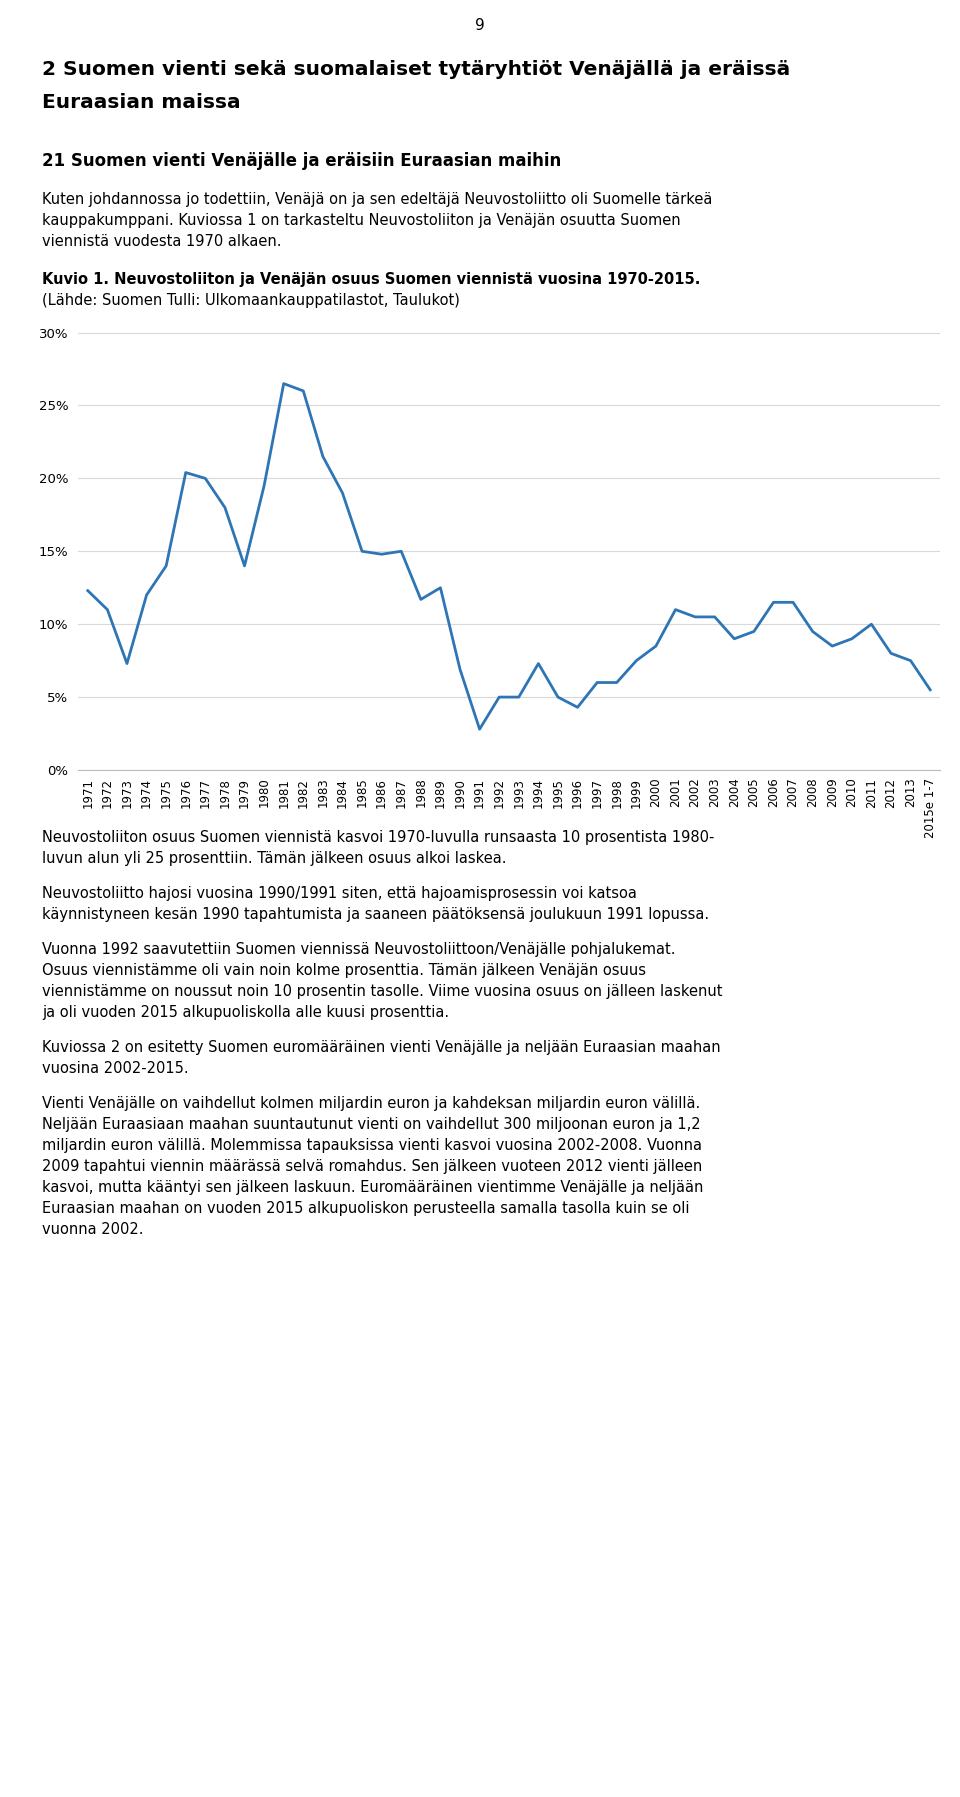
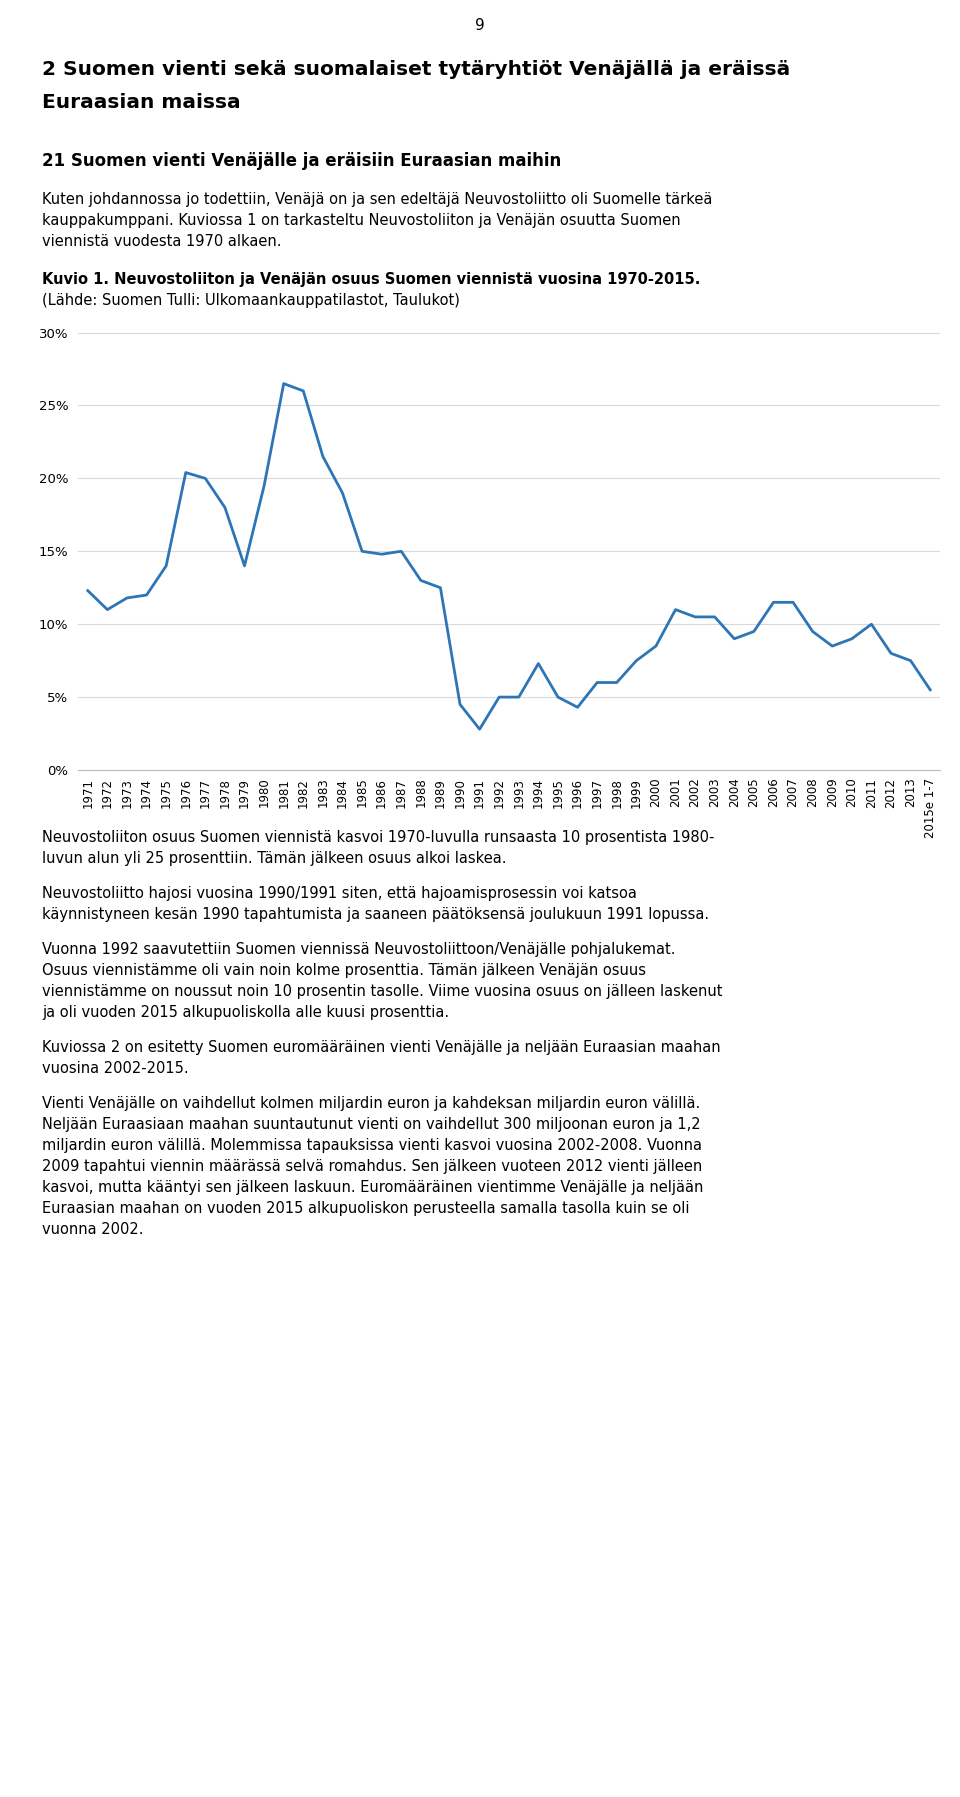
1973: 7.3% -> 11.8%
1988: 11.7% -> 13.0%
1990: 6.9% -> 4.5%
